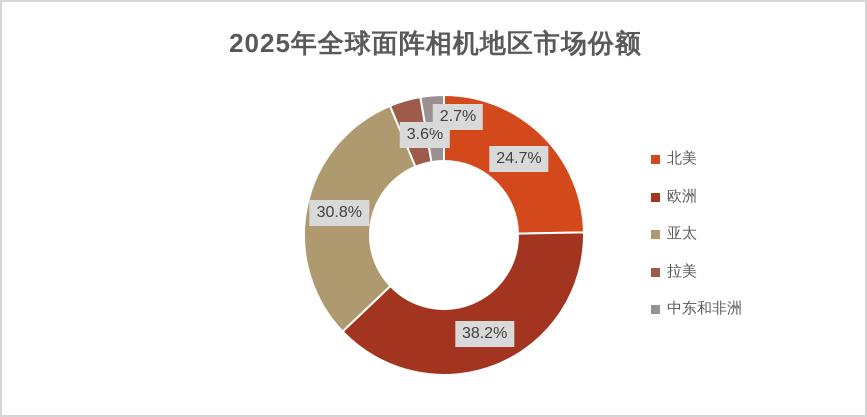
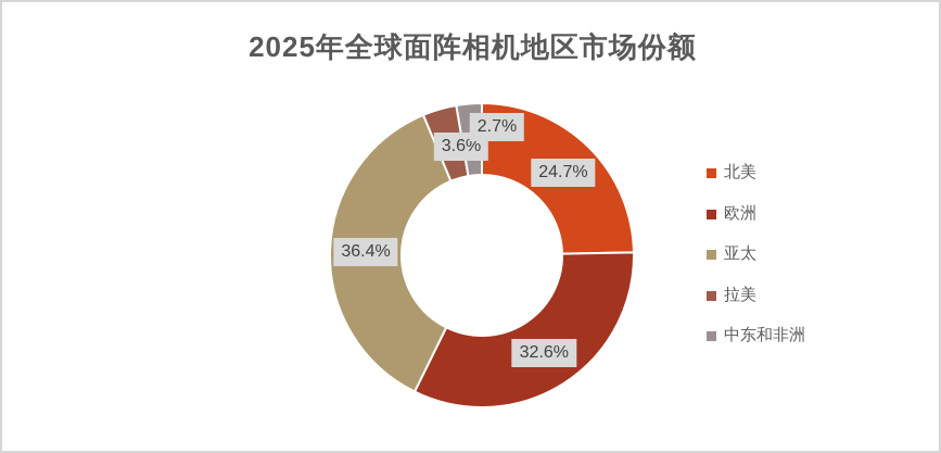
欧洲: 38.2% -> 32.6%
亚太: 30.8% -> 36.4%
